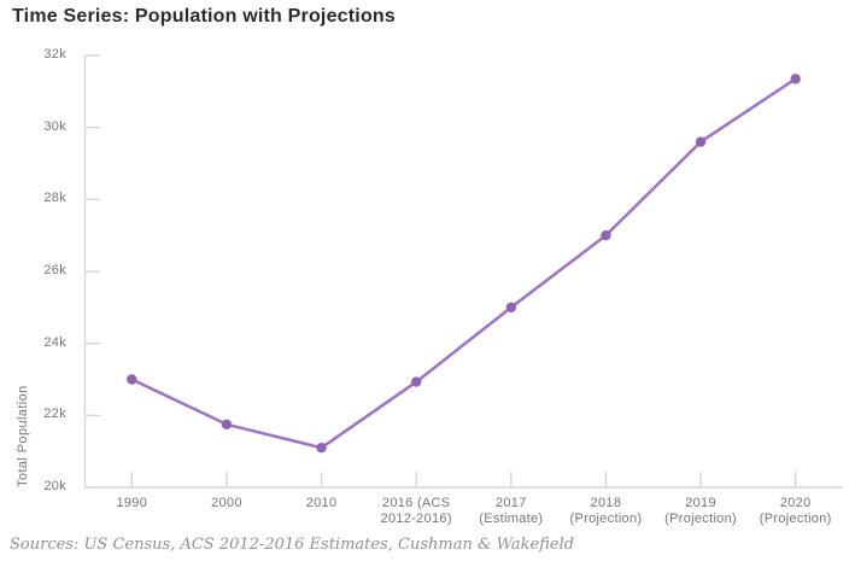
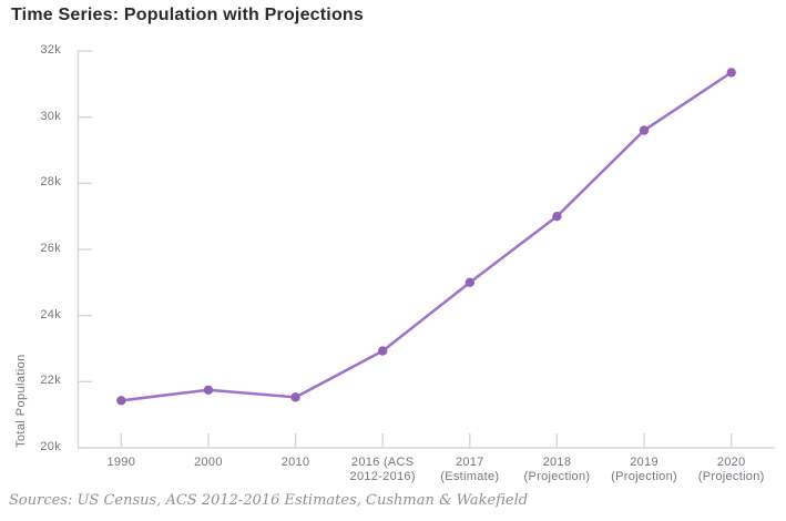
1990: 23.0k -> 21.4k
2010: 21.1k -> 21.5k
